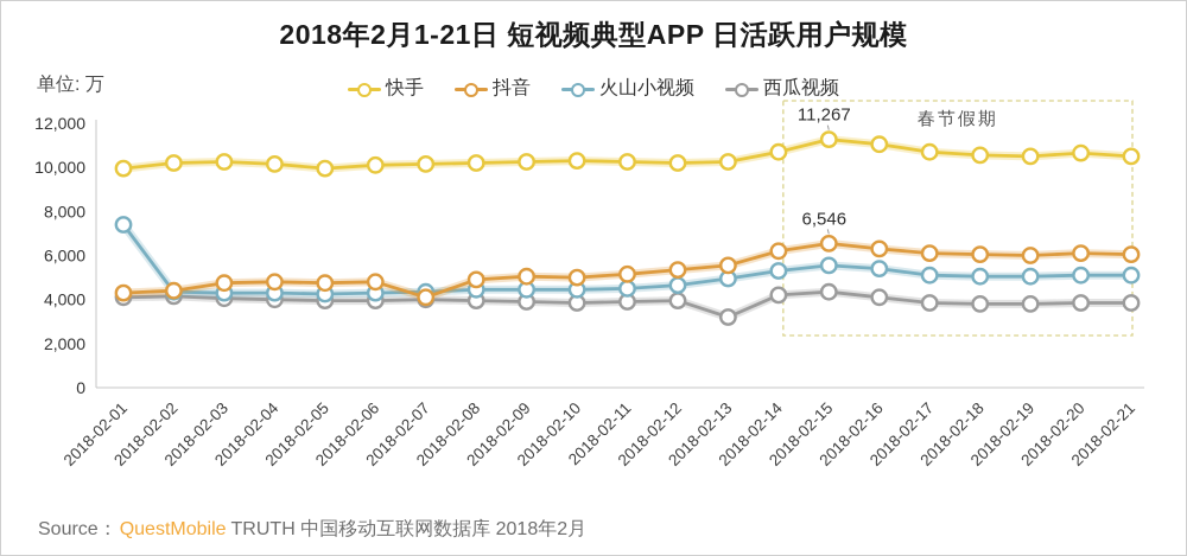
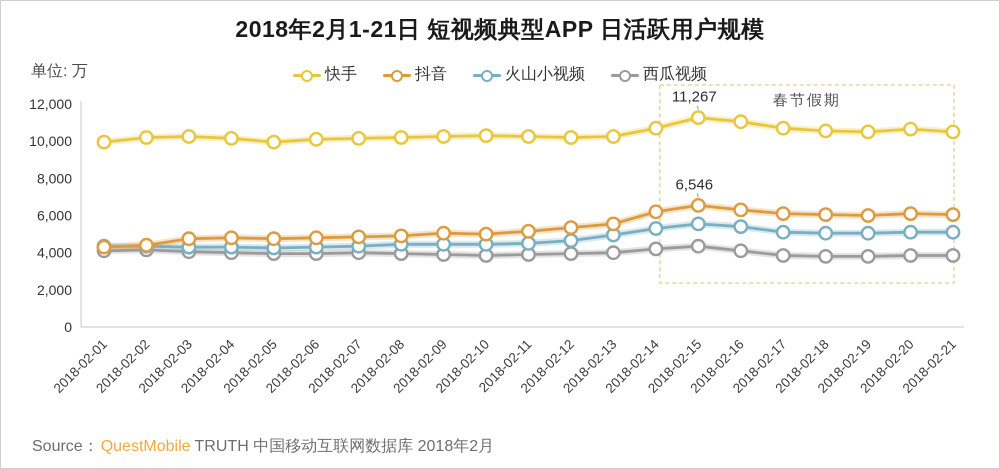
火山小视频/2018-02-01: 7400 -> 4400
抖音/2018-02-07: 4100 -> 4800
西瓜视频/2018-02-13: 3200 -> 4000
